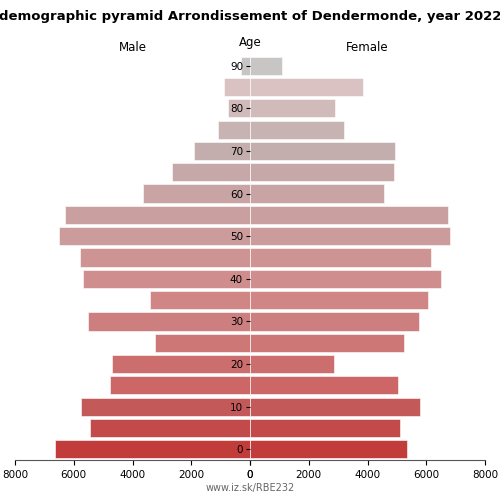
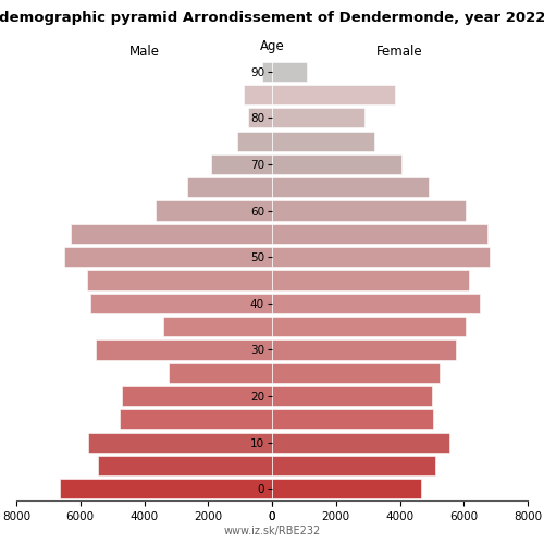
Female/70: 4950 -> 4050
Female/60: 4550 -> 6050
Female/20: 2850 -> 5000
Female/10: 5800 -> 5550
Female/0: 5350 -> 4650
